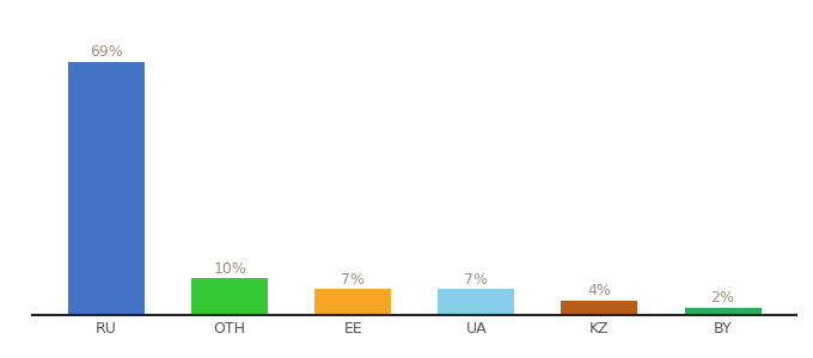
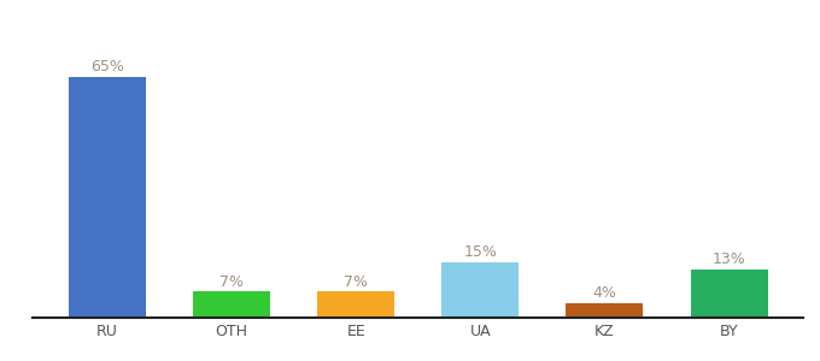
RU: 69% -> 65%
OTH: 10% -> 7%
UA: 7% -> 15%
BY: 2% -> 13%
